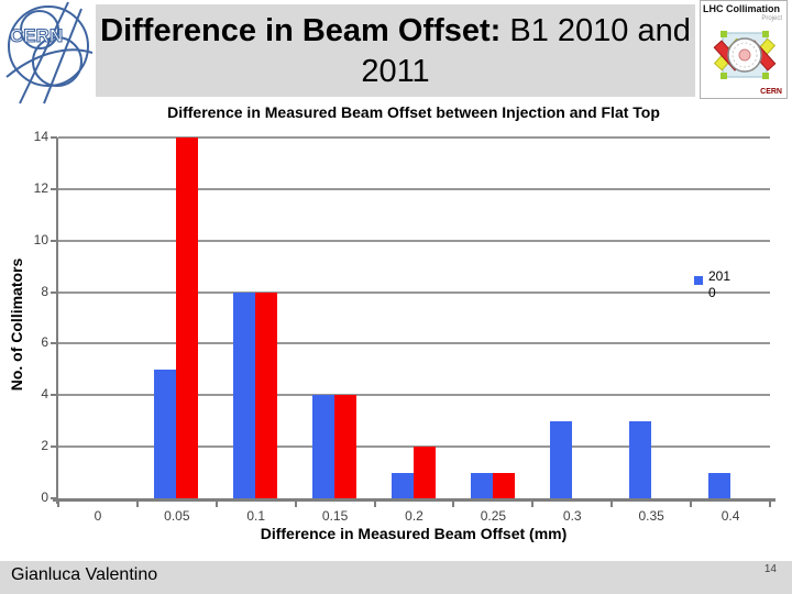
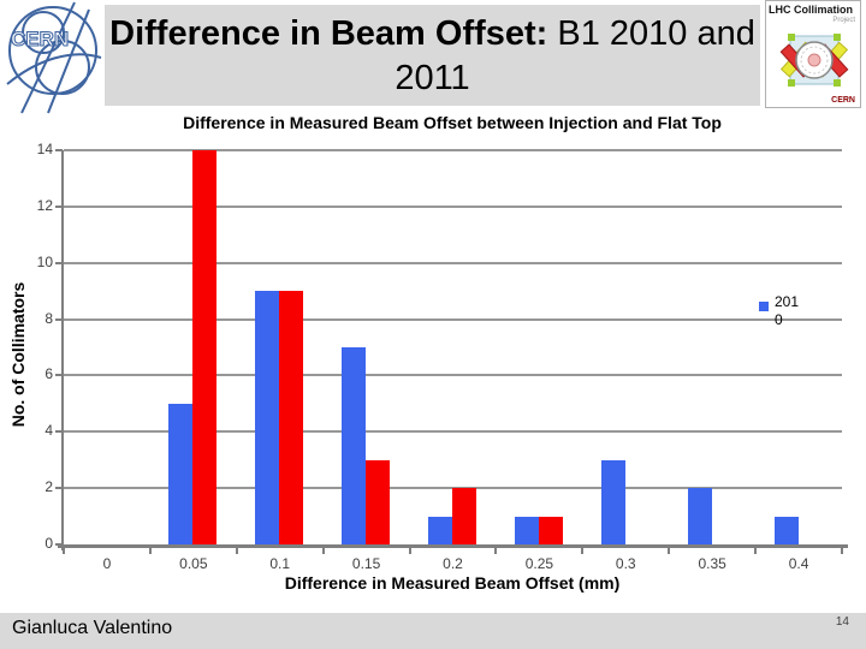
2010/0.1: 8 -> 9
2011/0.1: 8 -> 9
2010/0.15: 4 -> 7
2011/0.15: 4 -> 3
2010/0.35: 3 -> 2
